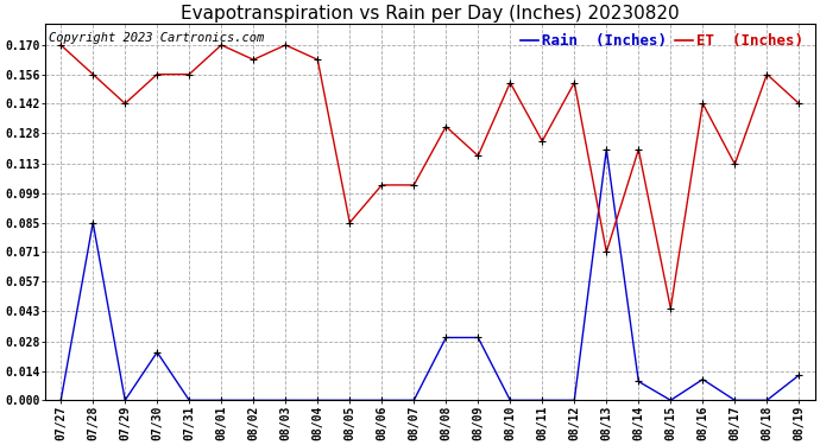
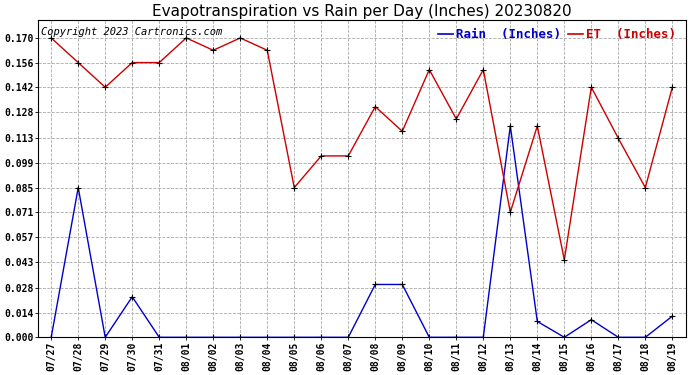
ET (Inches)/08/18: 0.156 -> 0.085
